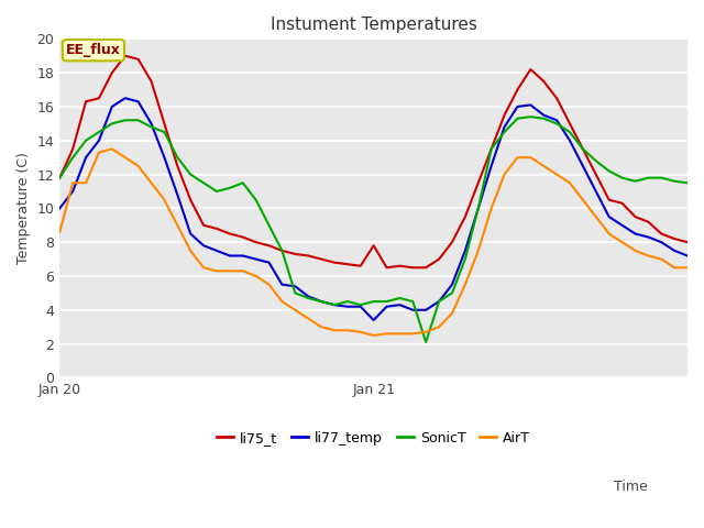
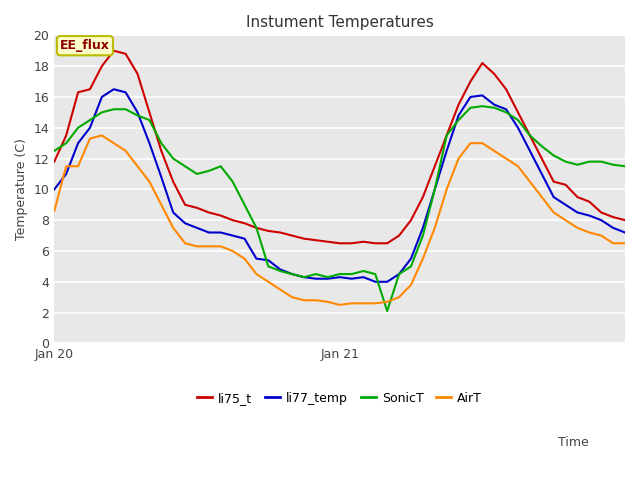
SonicT/Jan 20: 11.8 -> 12.5
li75_t/Jan 21: 7.8 -> 6.5
li77_temp/Jan 21: 3.4 -> 4.3
